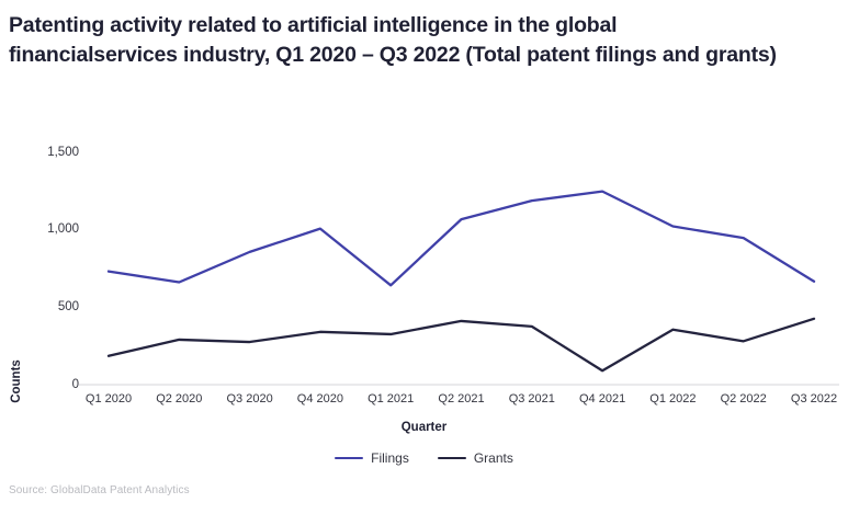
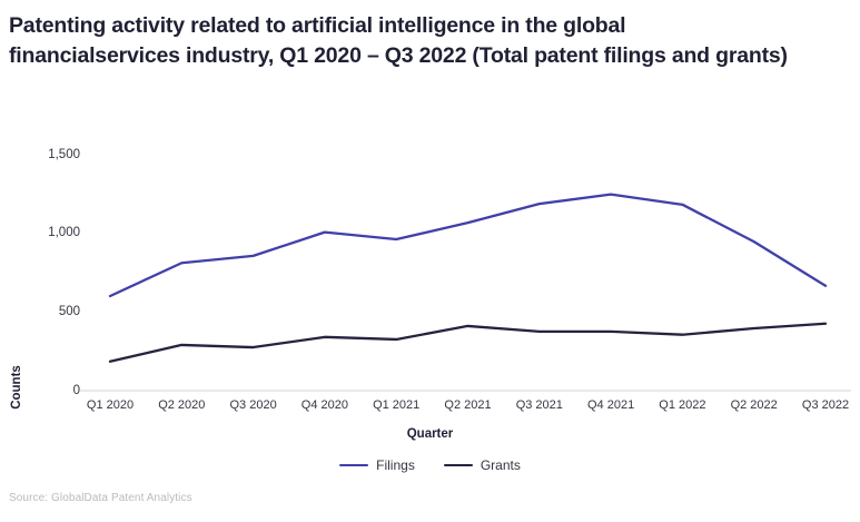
Filings/Q1 2020: 730 -> 600
Filings/Q2 2020: 660 -> 810
Filings/Q1 2021: 640 -> 960
Grants/Q4 2021: 90 -> 380
Filings/Q1 2022: 1020 -> 1180
Grants/Q2 2022: 280 -> 400
